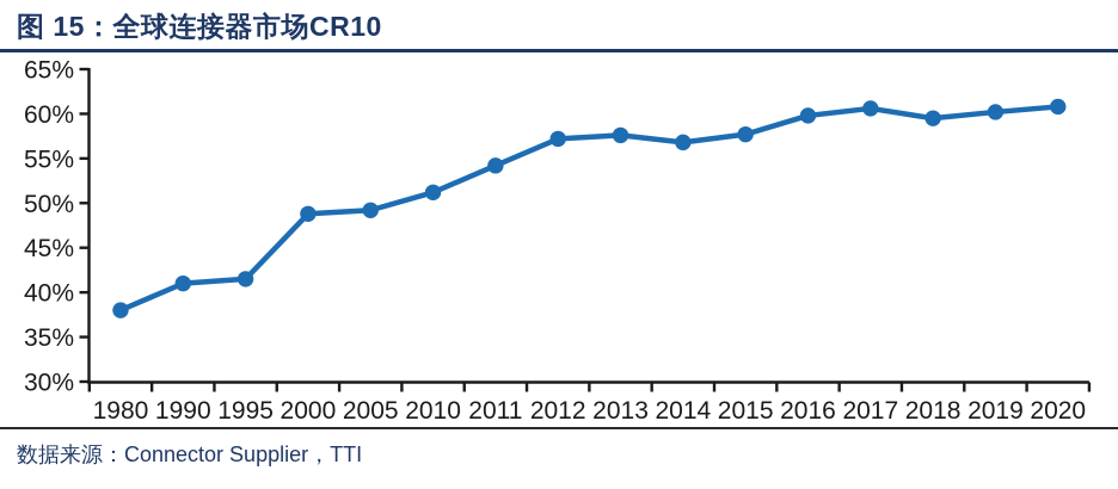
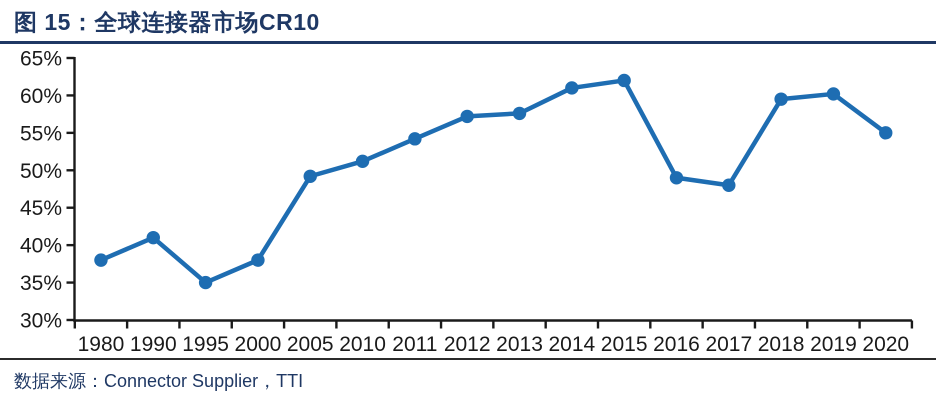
1995: 42% -> 35%
2000: 49% -> 38%
2014: 57% -> 61%
2015: 58% -> 62%
2016: 60% -> 49%
2017: 61% -> 48%
2020: 61% -> 55%
